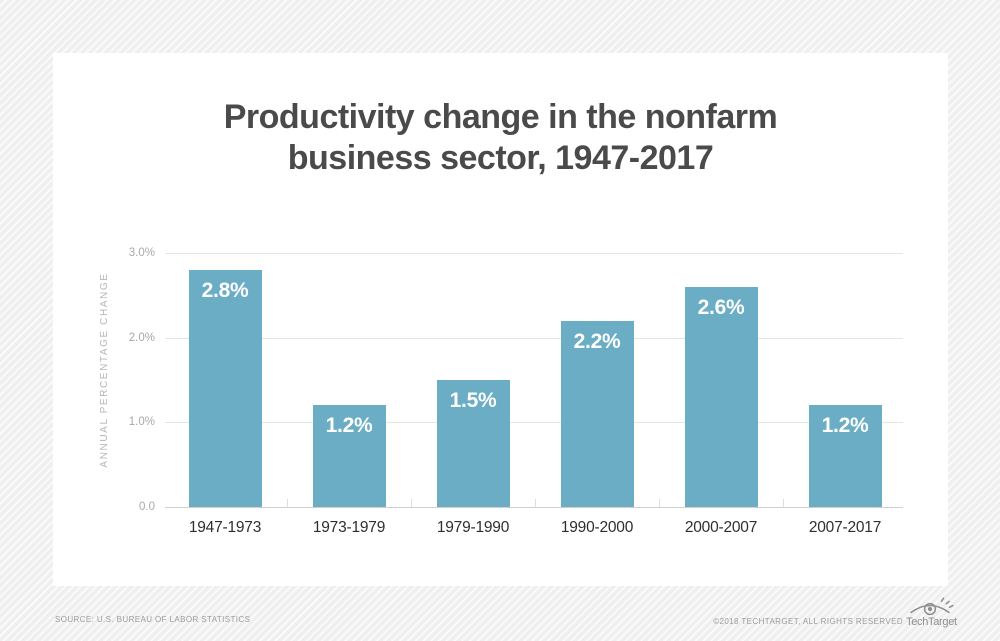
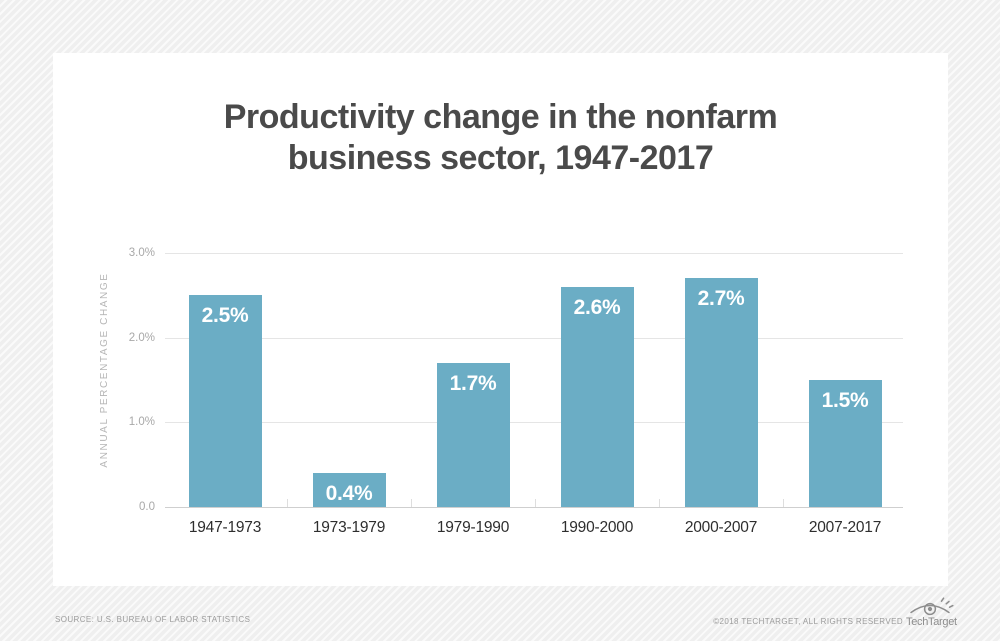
1947-1973: 2.8% -> 2.5%
1973-1979: 1.2% -> 0.4%
1979-1990: 1.5% -> 1.7%
1990-2000: 2.2% -> 2.6%
2000-2007: 2.6% -> 2.7%
2007-2017: 1.2% -> 1.5%
